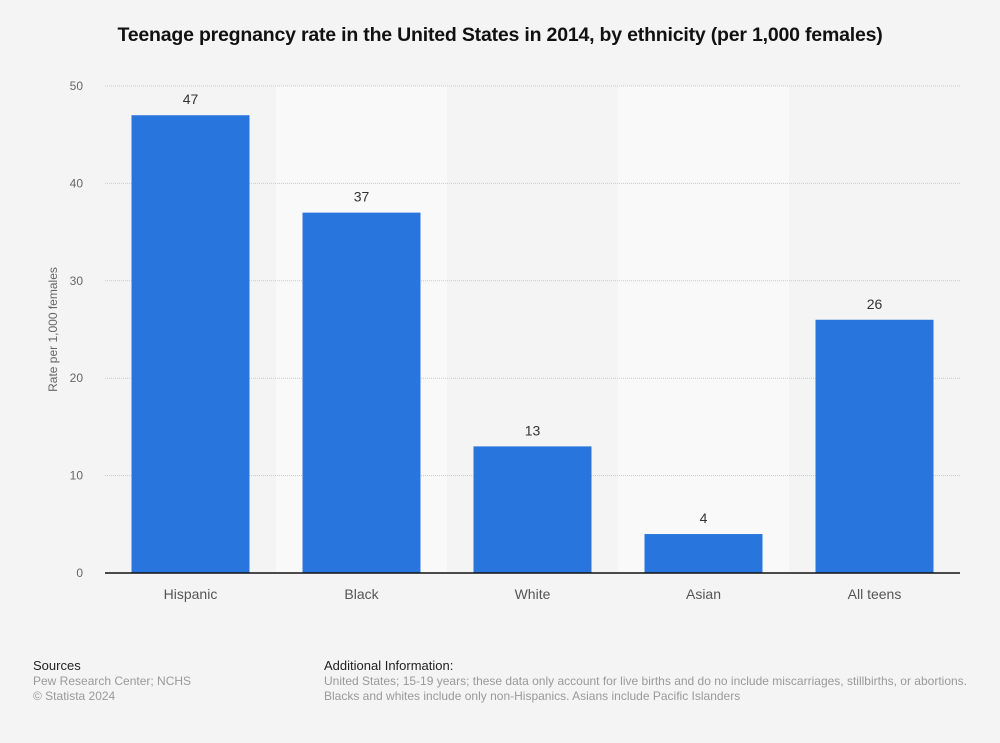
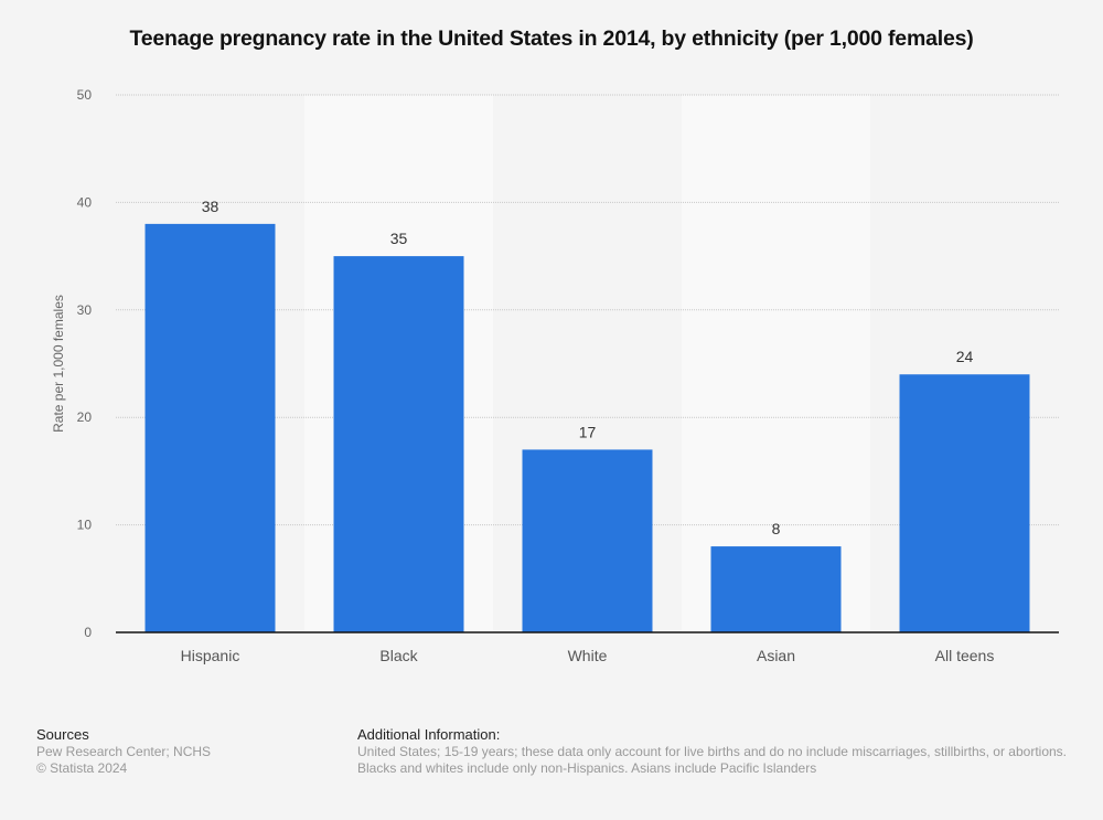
Hispanic: 47 -> 38
Black: 37 -> 35
White: 13 -> 17
Asian: 4 -> 8
All teens: 26 -> 24
